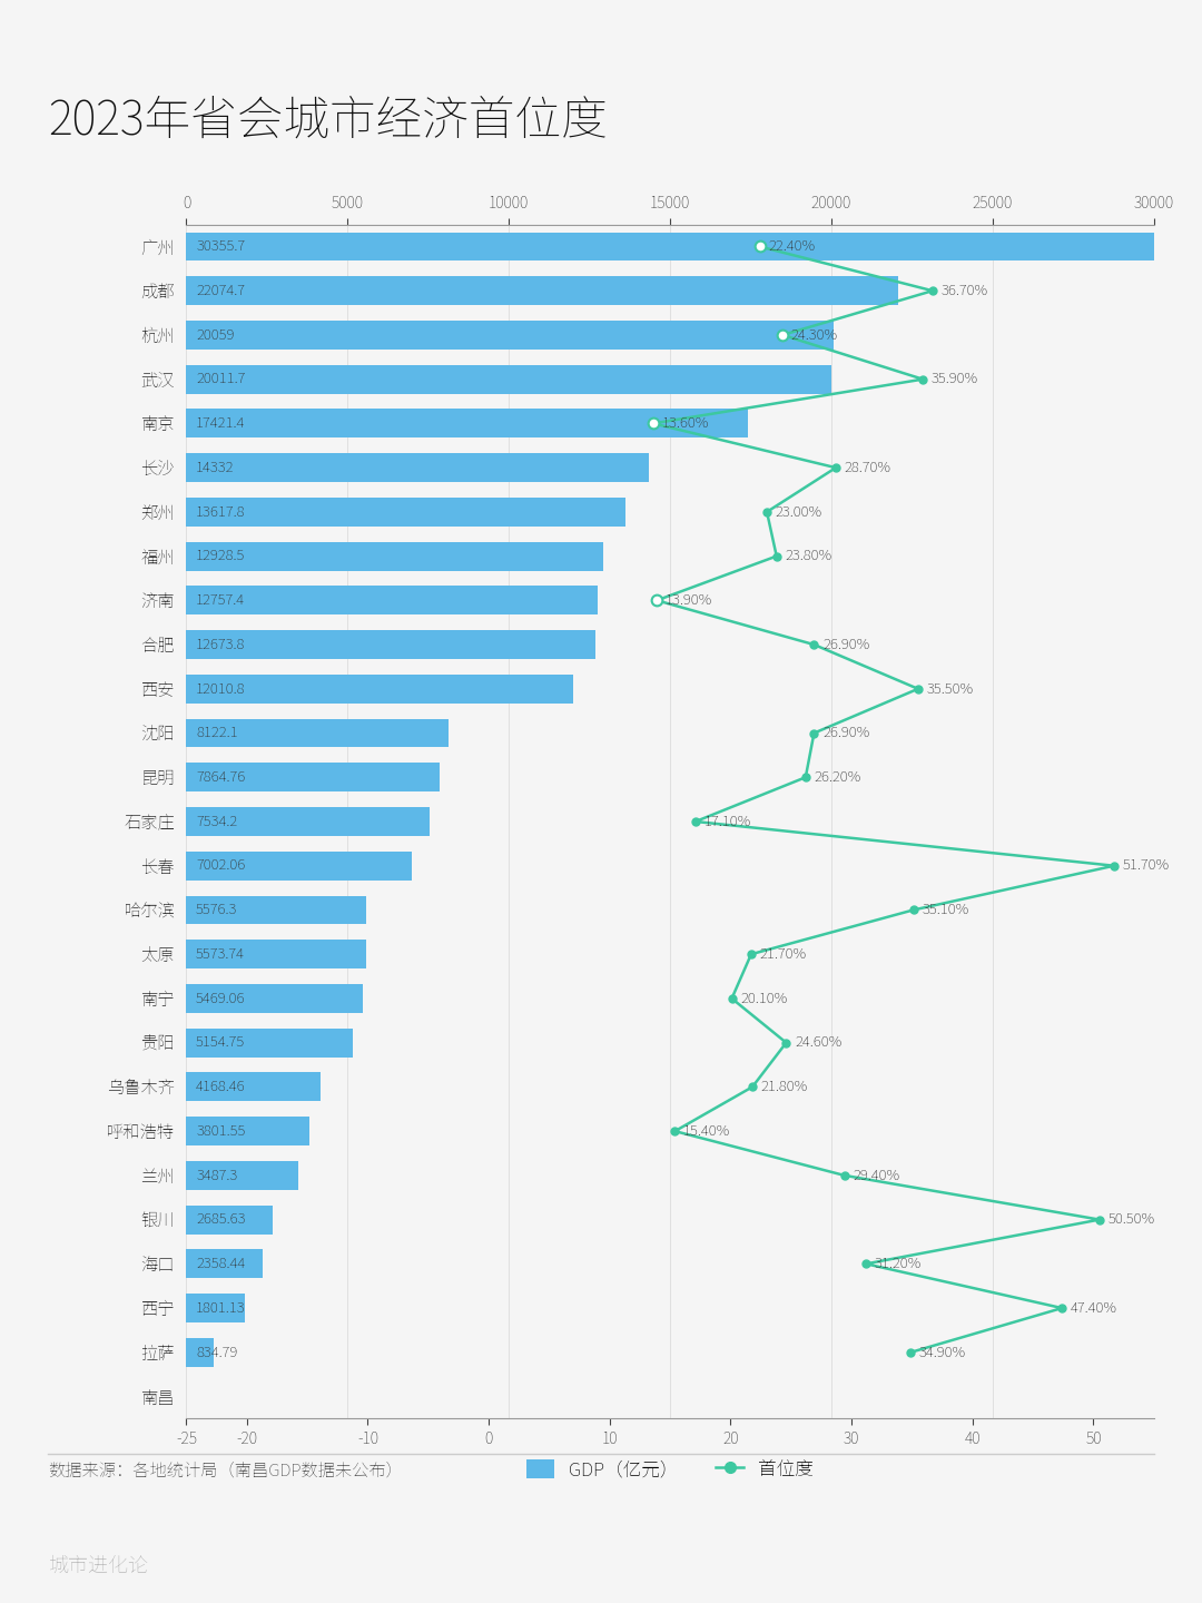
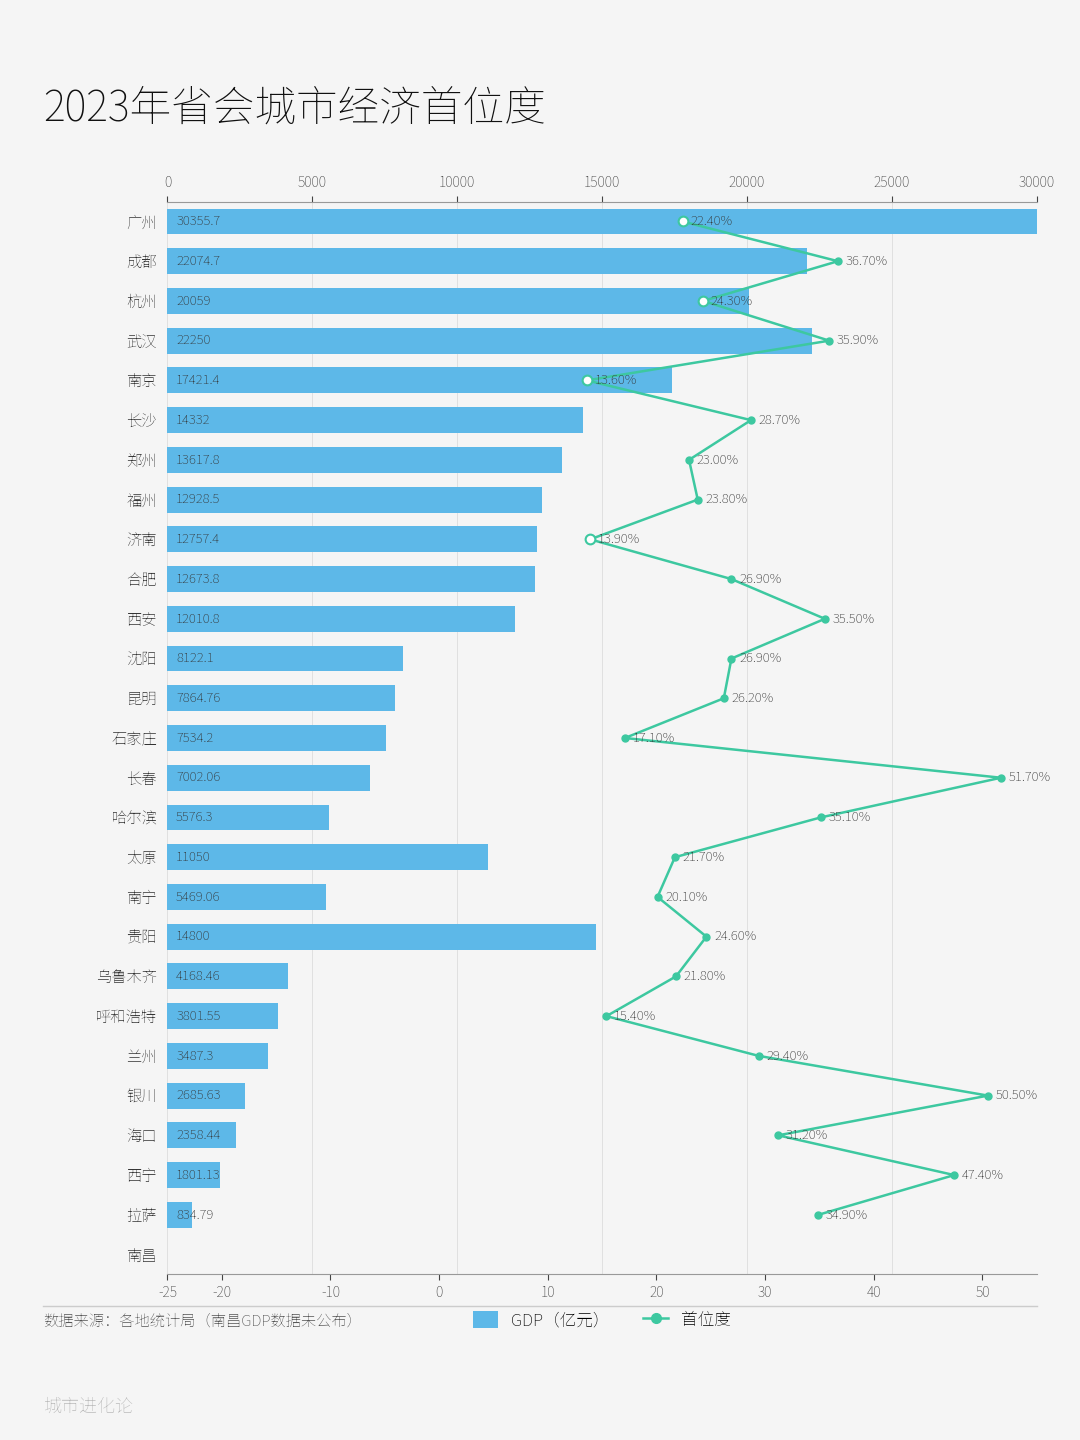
GDP（亿元）/武汉: 20010 -> 22250
GDP（亿元）/太原: 5570 -> 11050
GDP（亿元）/贵阳: 5150 -> 14800
